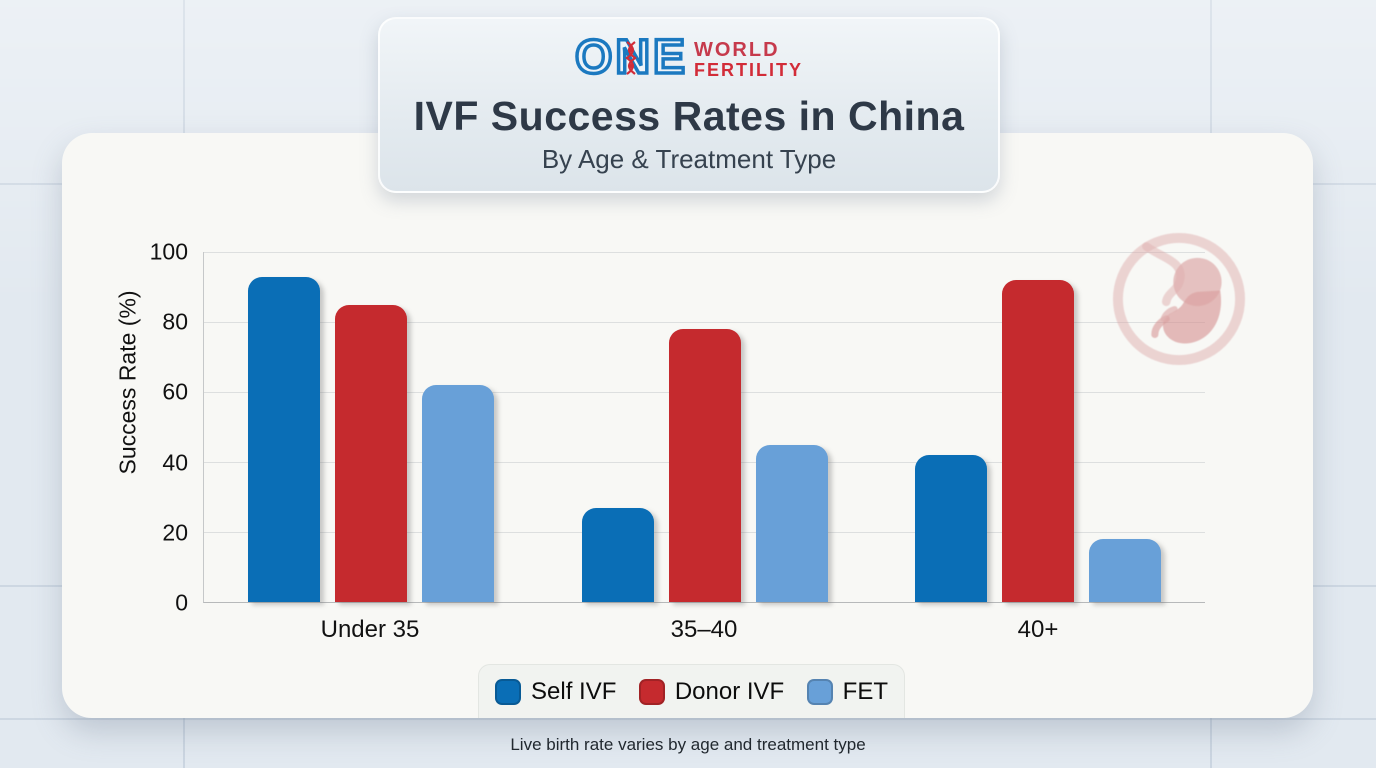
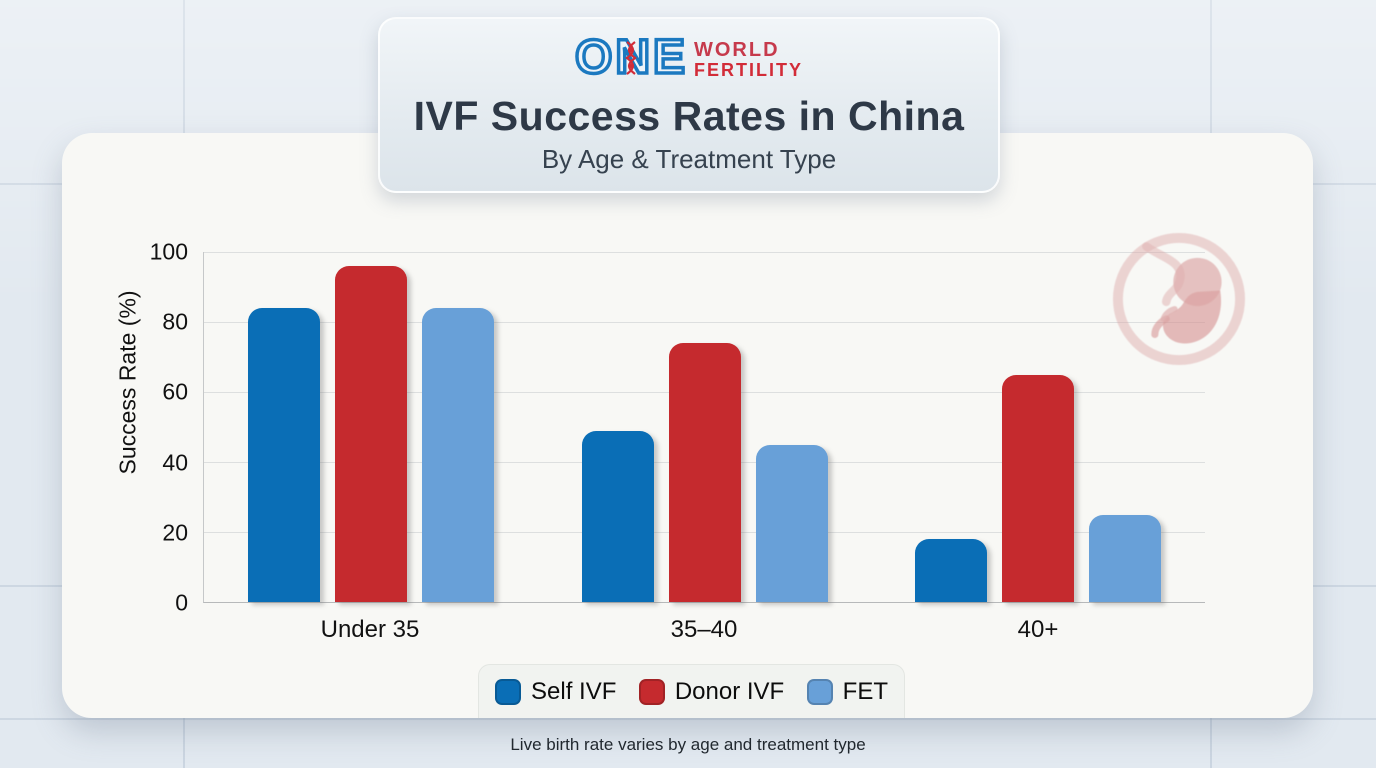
Self IVF/Under 35: 93 -> 84
Donor IVF/Under 35: 85 -> 96
FET/Under 35: 62 -> 84
Self IVF/35–40: 27 -> 49
Donor IVF/35–40: 78 -> 74
Self IVF/40+: 42 -> 18
Donor IVF/40+: 92 -> 65
FET/40+: 18 -> 25
